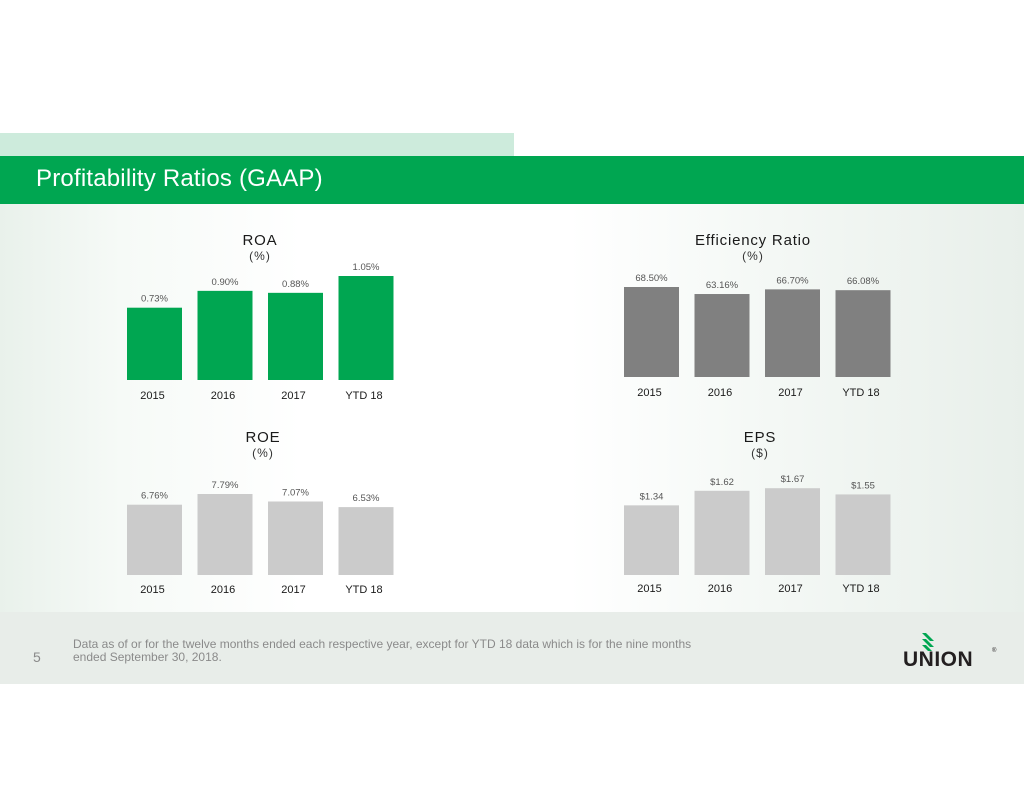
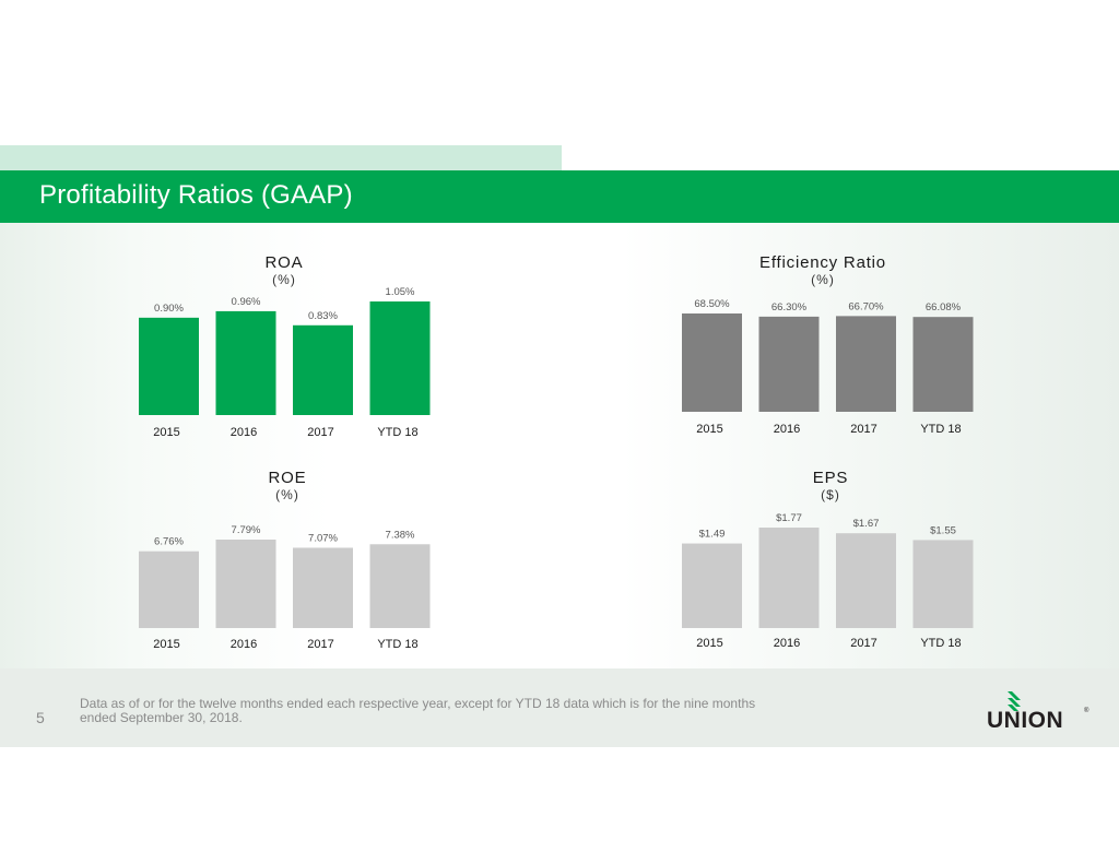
ROA/2015: 0.73% -> 0.90%
ROA/2016: 0.90% -> 0.96%
ROA/2017: 0.88% -> 0.83%
Efficiency Ratio/2016: 63.16% -> 66.30%
ROE/YTD 18: 6.53% -> 7.38%
EPS/2015: $1.34 -> $1.49
EPS/2016: $1.62 -> $1.77
